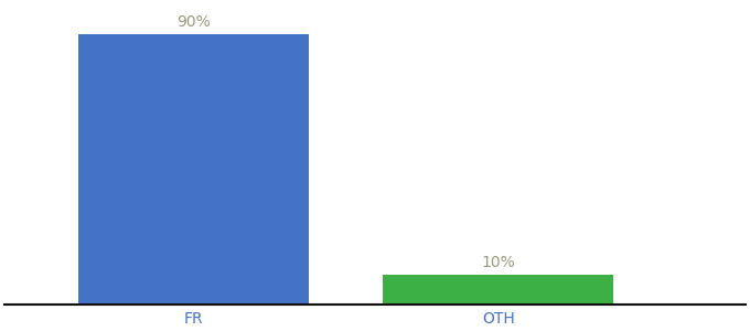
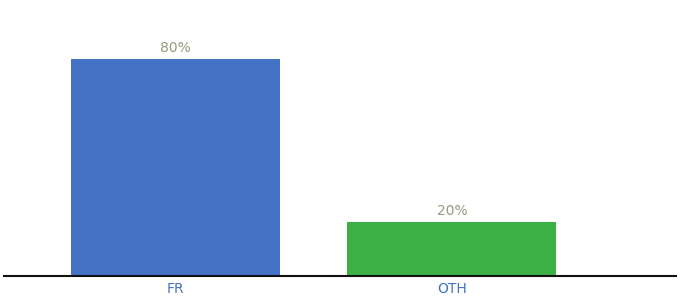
FR: 90% -> 80%
OTH: 10% -> 20%
